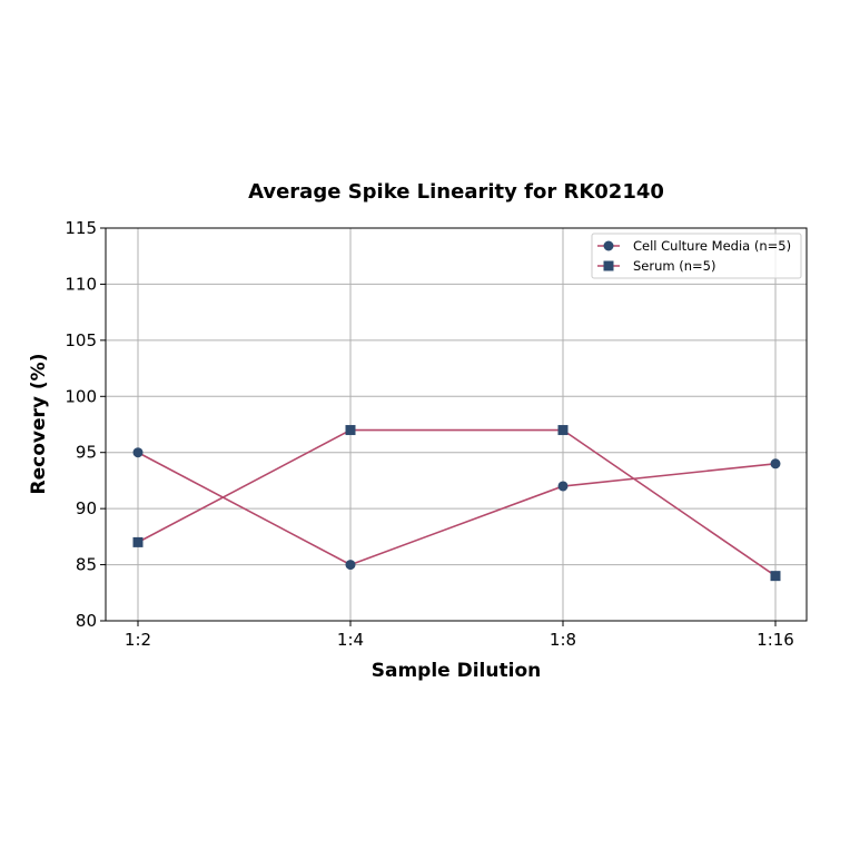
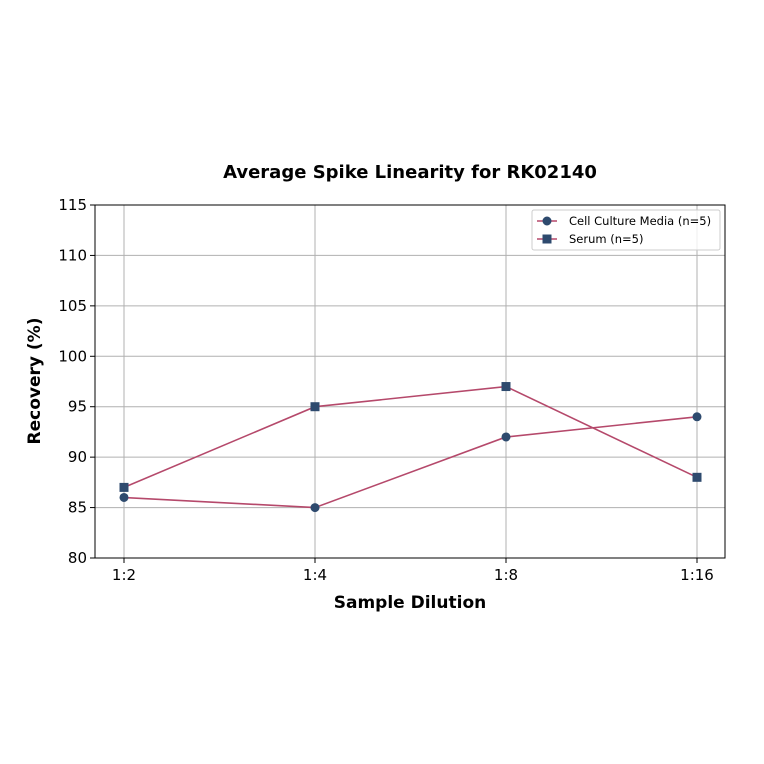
Cell Culture Media (n=5)/1:2: 95 -> 86
Serum (n=5)/1:4: 97 -> 95
Serum (n=5)/1:16: 84 -> 88
